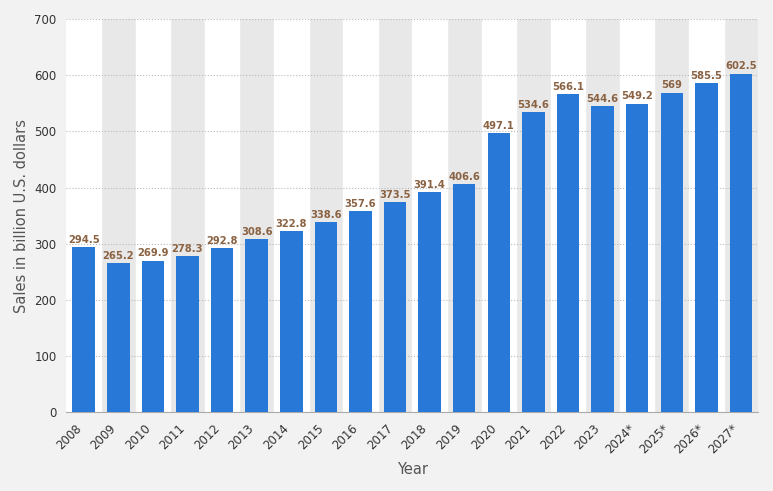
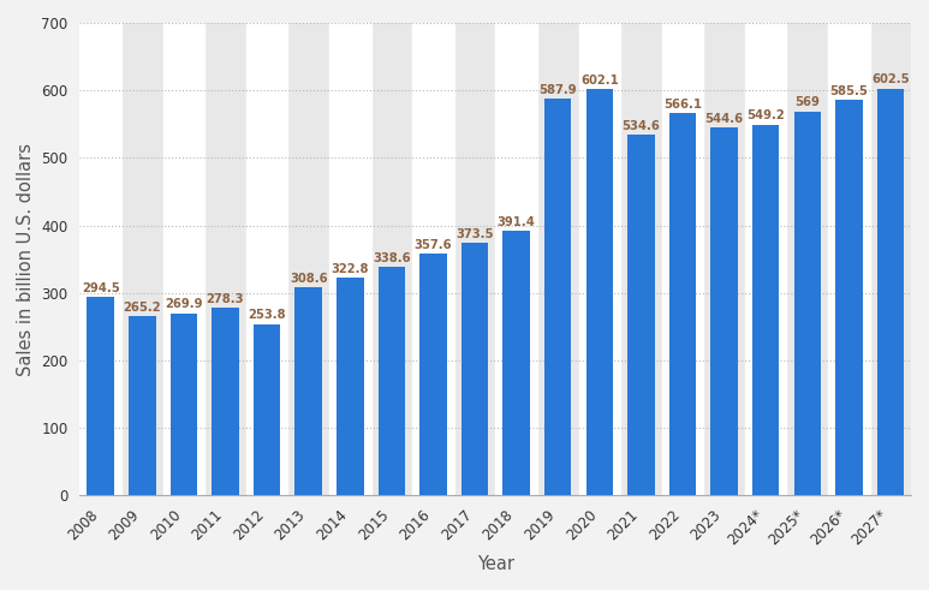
2012: 292.8 -> 253.8
2019: 406.6 -> 587.9
2020: 497.1 -> 602.1
